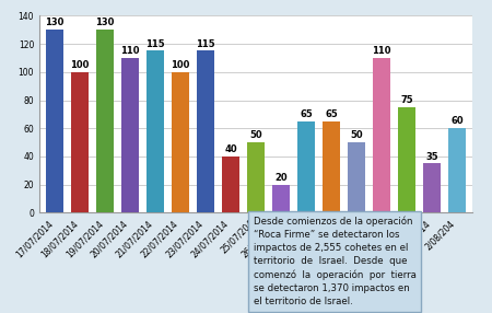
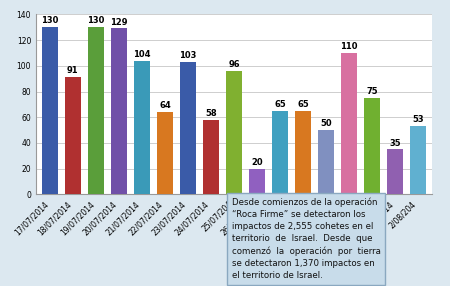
18/07/2014: 100 -> 91
20/07/2014: 110 -> 129
21/07/2014: 115 -> 104
22/07/2014: 100 -> 64
23/07/2014: 115 -> 103
24/07/2014: 40 -> 58
25/07/204: 50 -> 96
2/08/204: 60 -> 53
